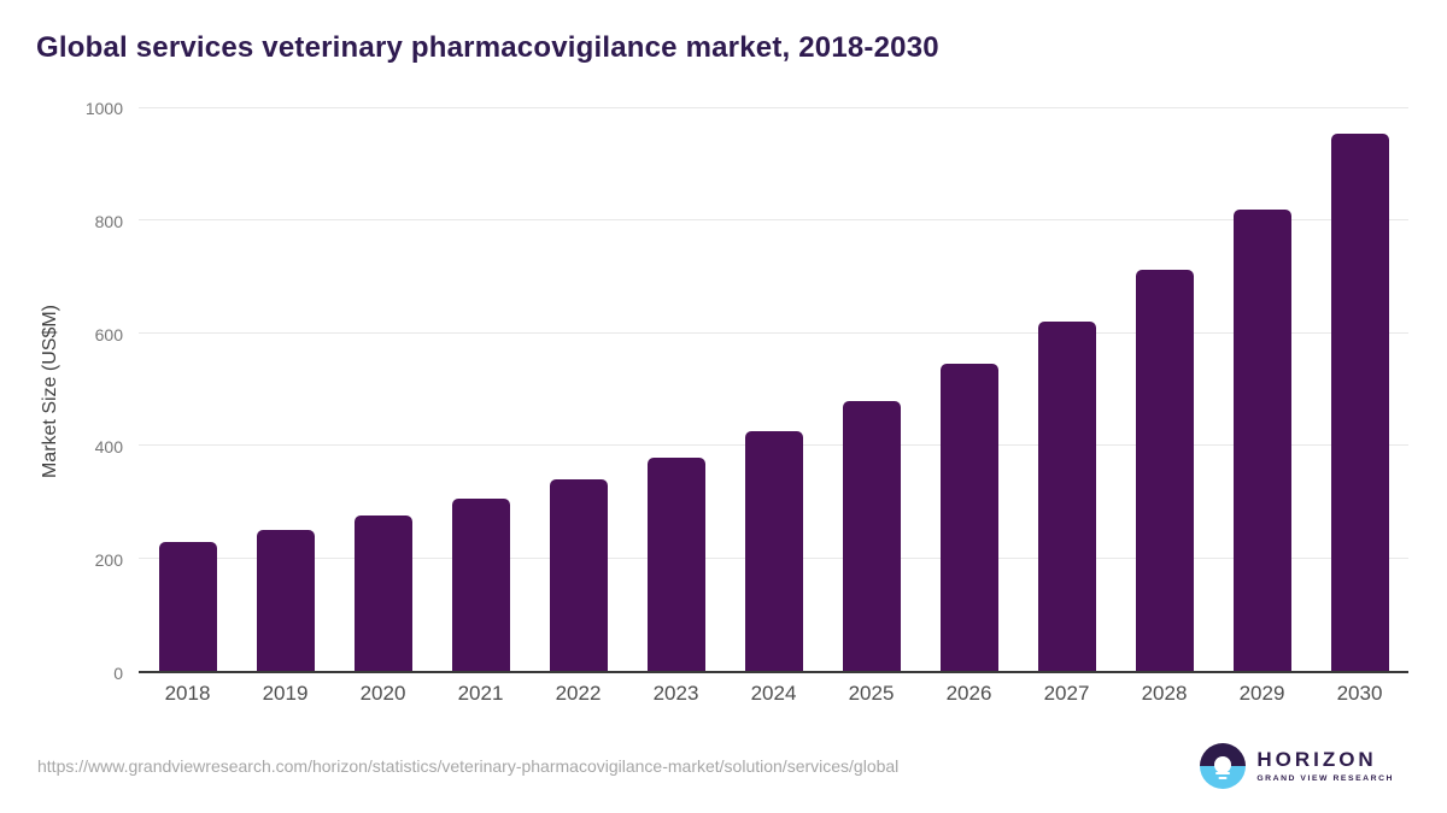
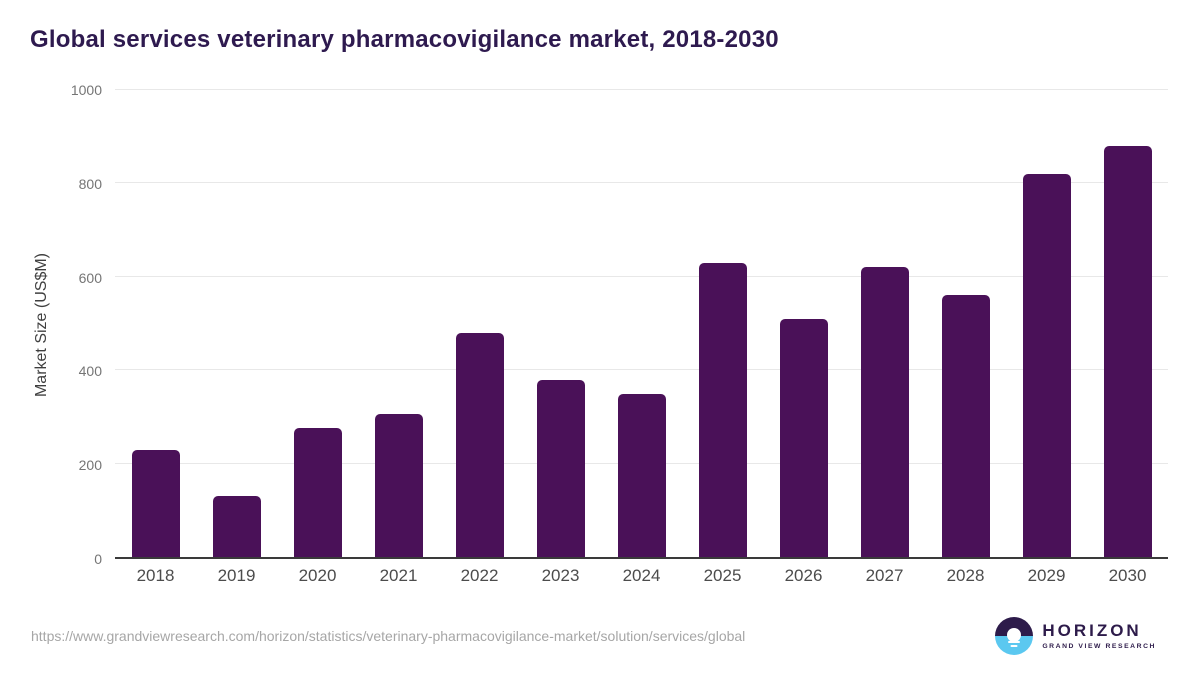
2019: 250 -> 130
2022: 340 -> 480
2024: 430 -> 350
2025: 480 -> 630
2026: 550 -> 510
2028: 710 -> 560
2030: 950 -> 880
